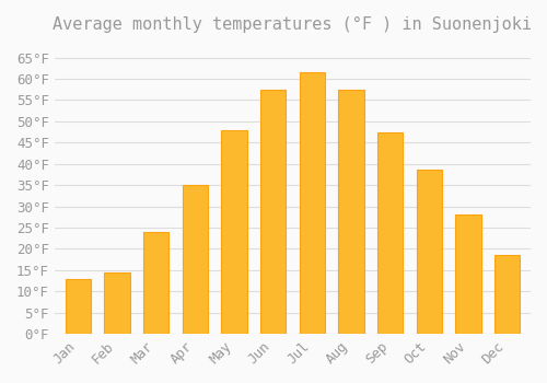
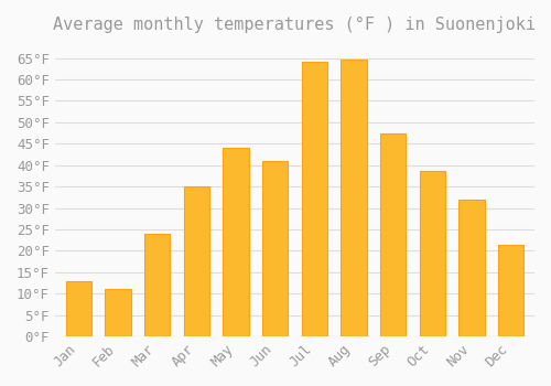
Feb: 14.5°F -> 11.0°F
May: 48.0°F -> 44.0°F
Jun: 57.5°F -> 41.0°F
Jul: 61.5°F -> 64.0°F
Aug: 57.5°F -> 64.5°F
Nov: 28.0°F -> 32.0°F
Dec: 18.5°F -> 21.5°F
